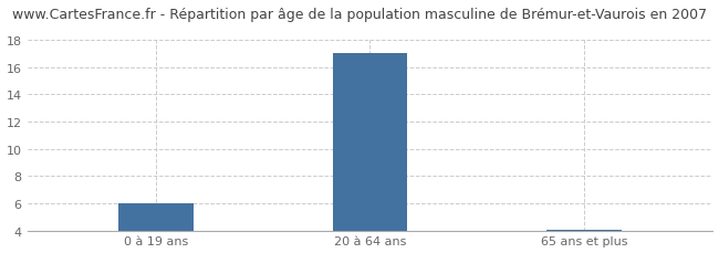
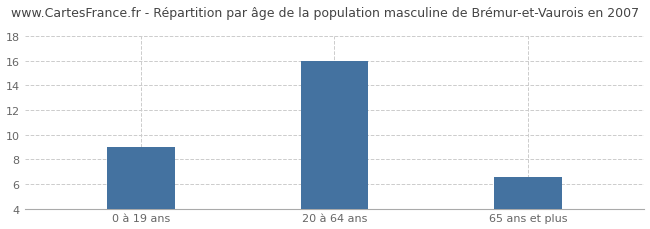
0 à 19 ans: 6.0 -> 9.0
20 à 64 ans: 17.0 -> 16.0
65 ans et plus: 4.0 -> 6.6
